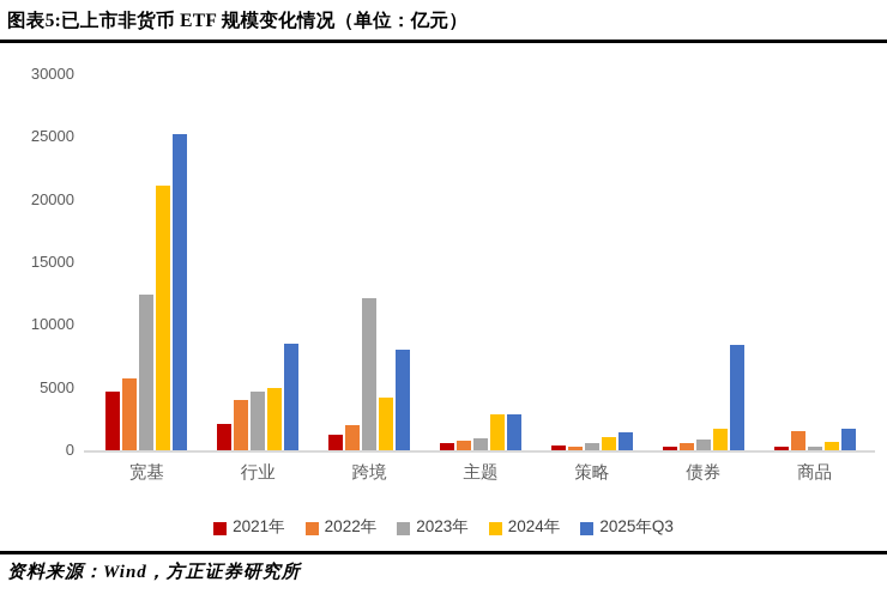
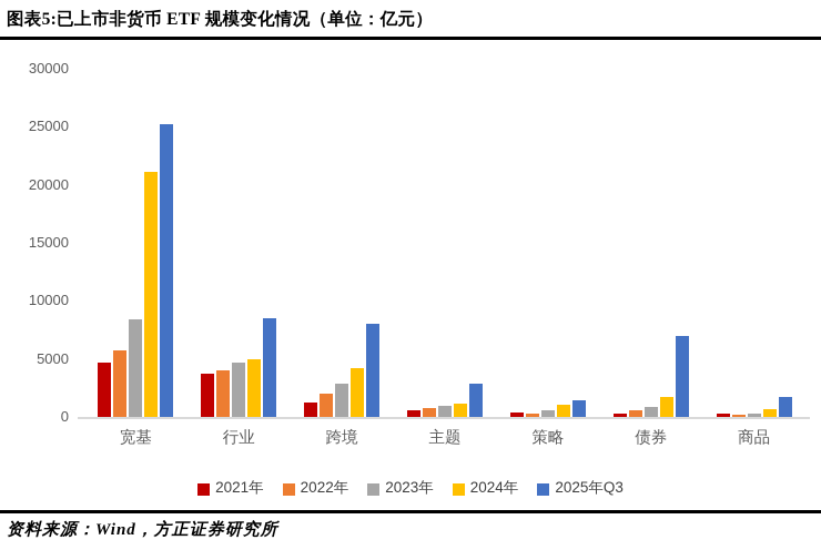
2023年/宽基: 12400 -> 8400
2021年/行业: 2100 -> 3700
2023年/跨境: 12100 -> 2800
2024年/主题: 2900 -> 1200
2025年Q3/债券: 8400 -> 7000
2022年/商品: 1500 -> 200
